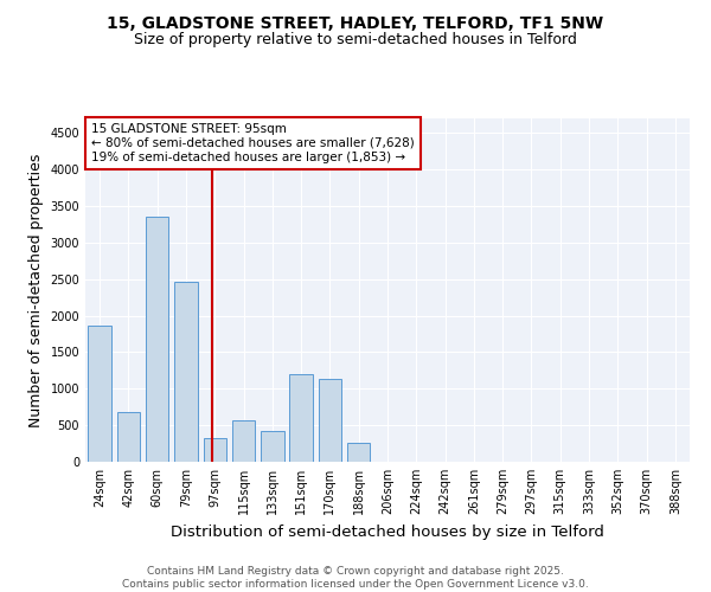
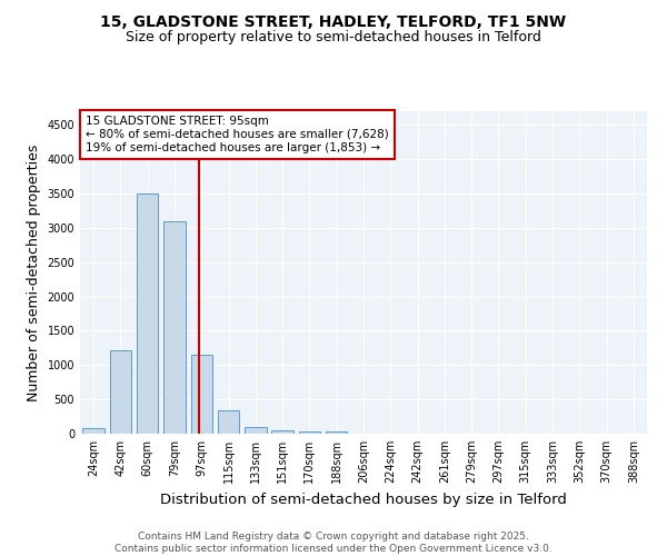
24sqm: 1860 -> 80
42sqm: 680 -> 1220
60sqm: 3360 -> 3500
79sqm: 2460 -> 3100
97sqm: 320 -> 1150
115sqm: 560 -> 340
133sqm: 420 -> 100
151sqm: 1200 -> 60
170sqm: 1140 -> 40
188sqm: 260 -> 20
